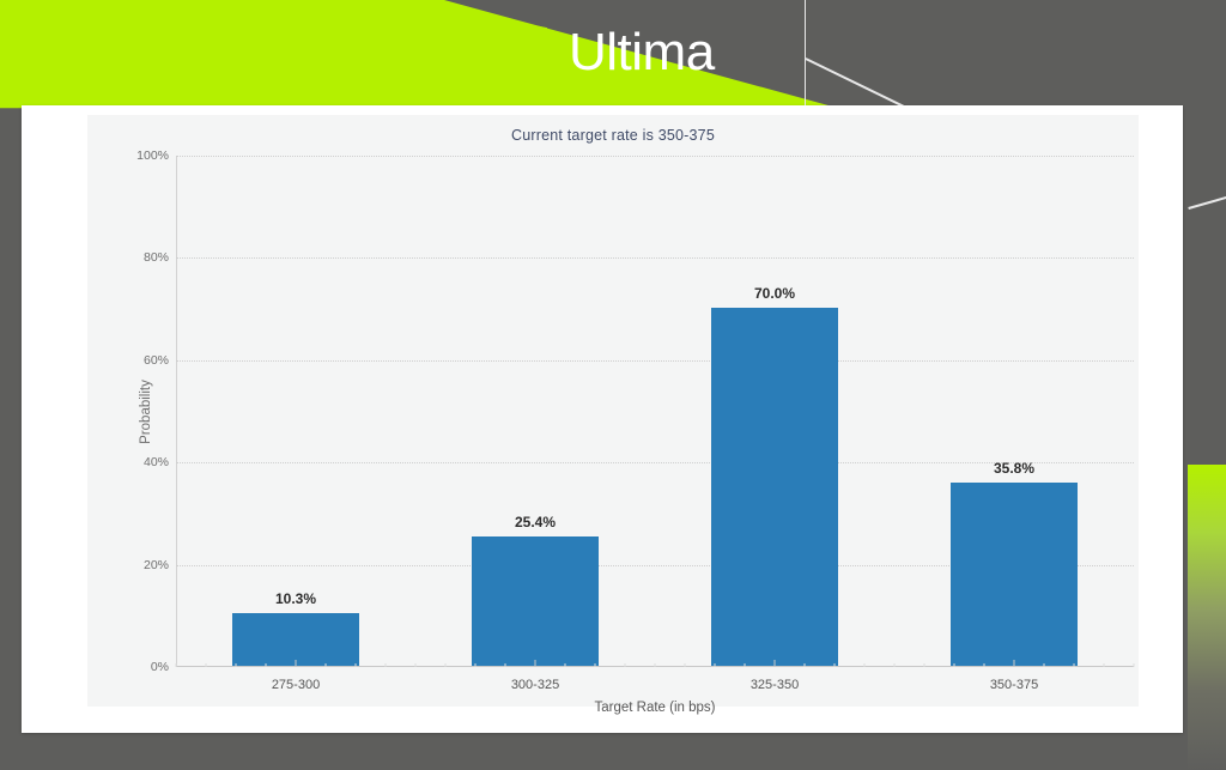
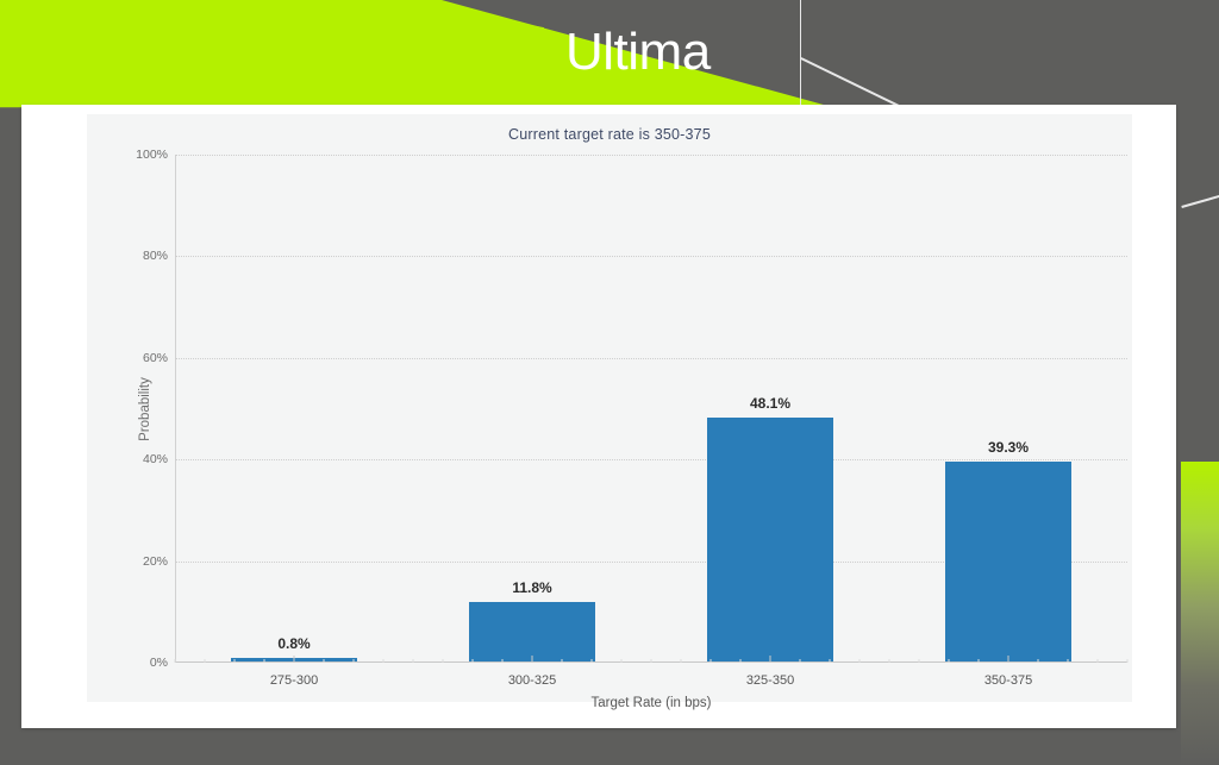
275-300: 10.3% -> 0.8%
300-325: 25.4% -> 11.8%
325-350: 70.0% -> 48.1%
350-375: 35.8% -> 39.3%
